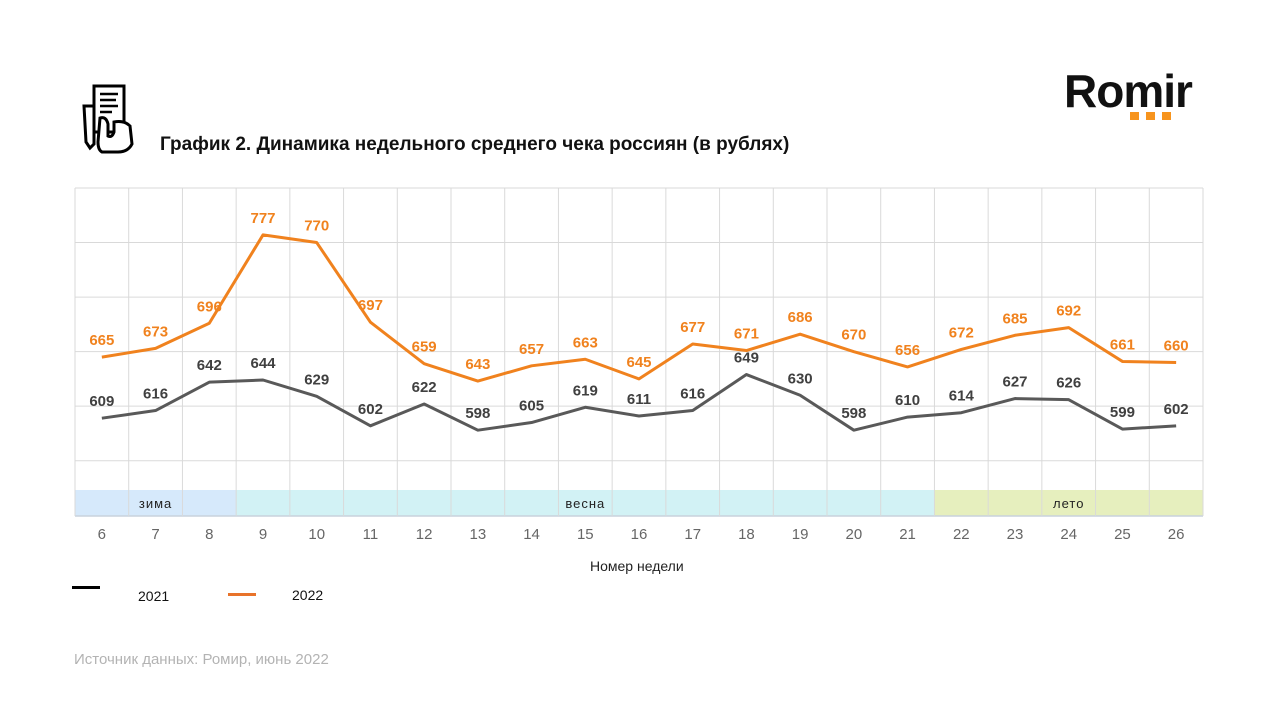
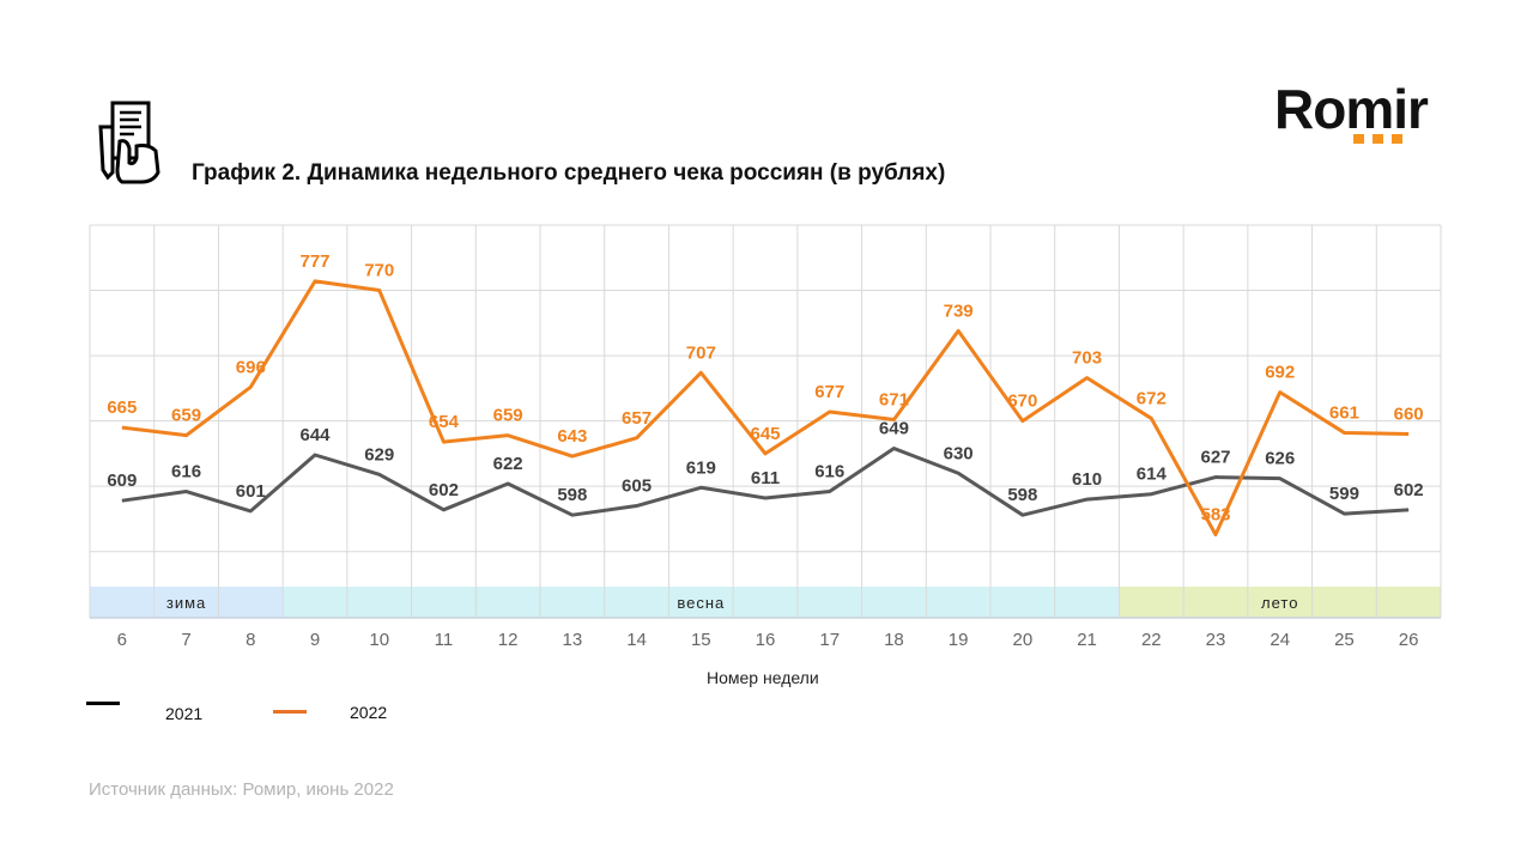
2022/7: 673 -> 659
2021/8: 642 -> 601
2022/11: 697 -> 654
2022/15: 663 -> 707
2022/19: 686 -> 739
2022/21: 656 -> 703
2022/23: 685 -> 583
